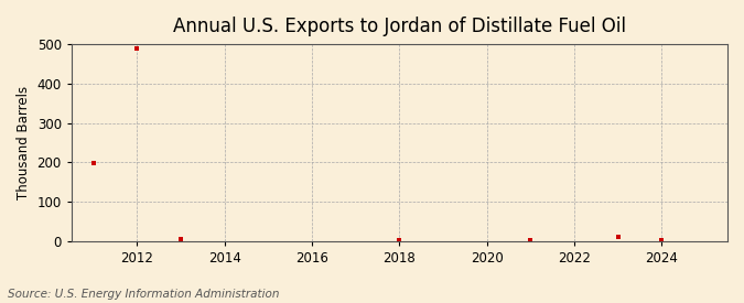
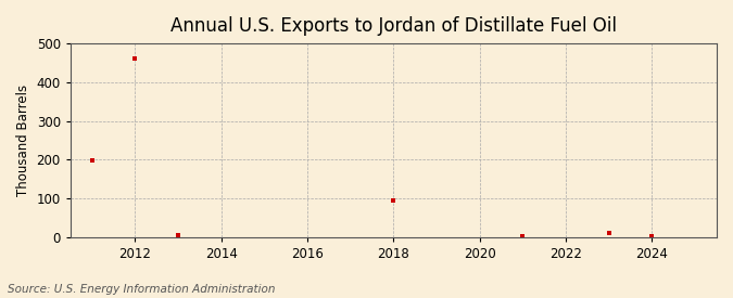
2012: 490 -> 460
2018: 3 -> 95
